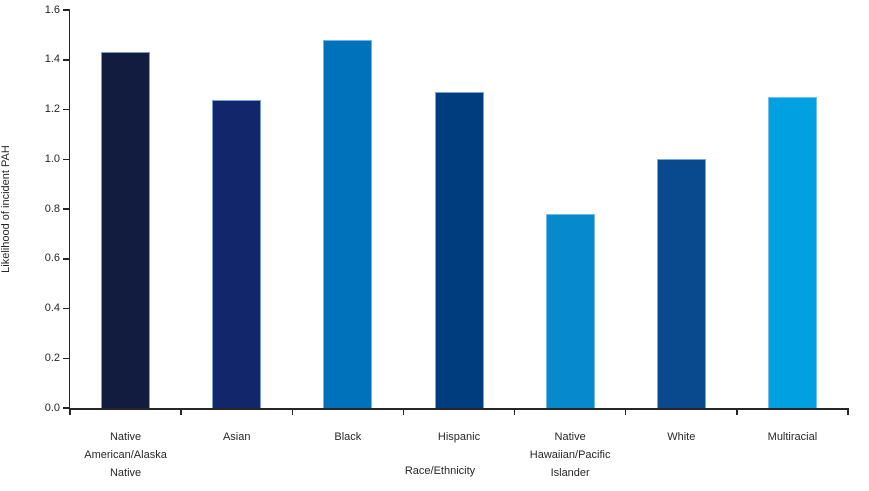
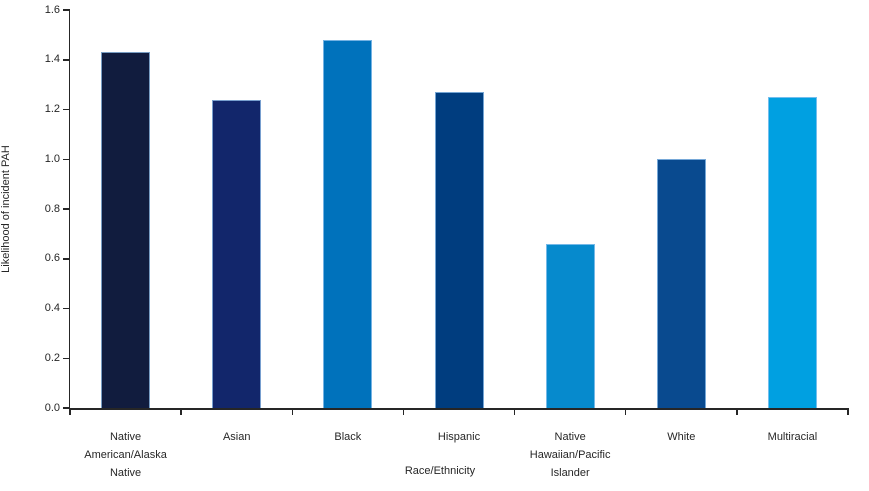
Native Hawaiian/Pacific Islander: 0.78 -> 0.66
